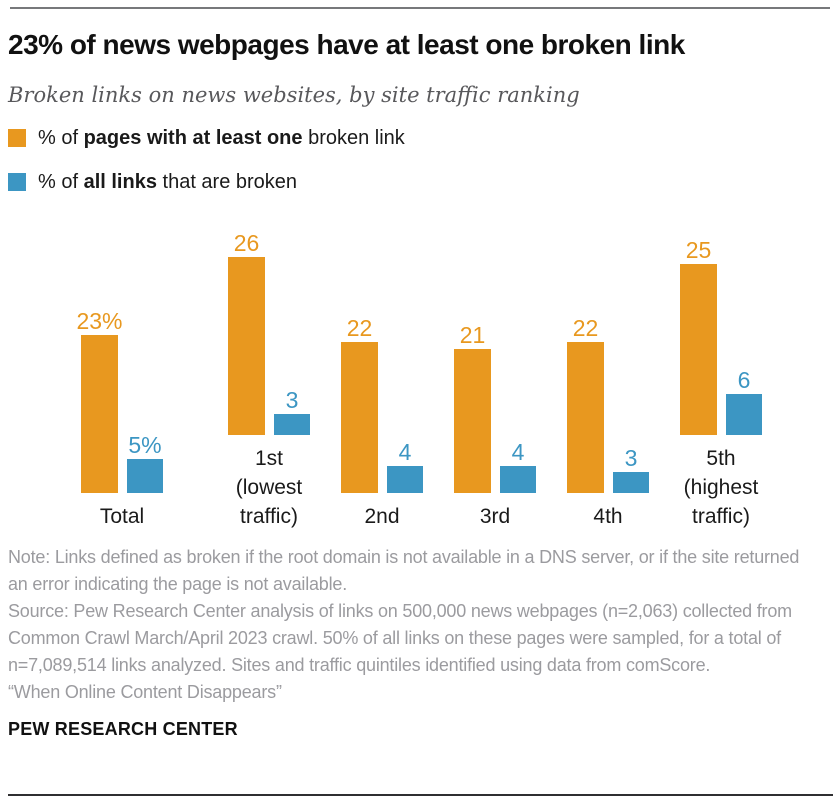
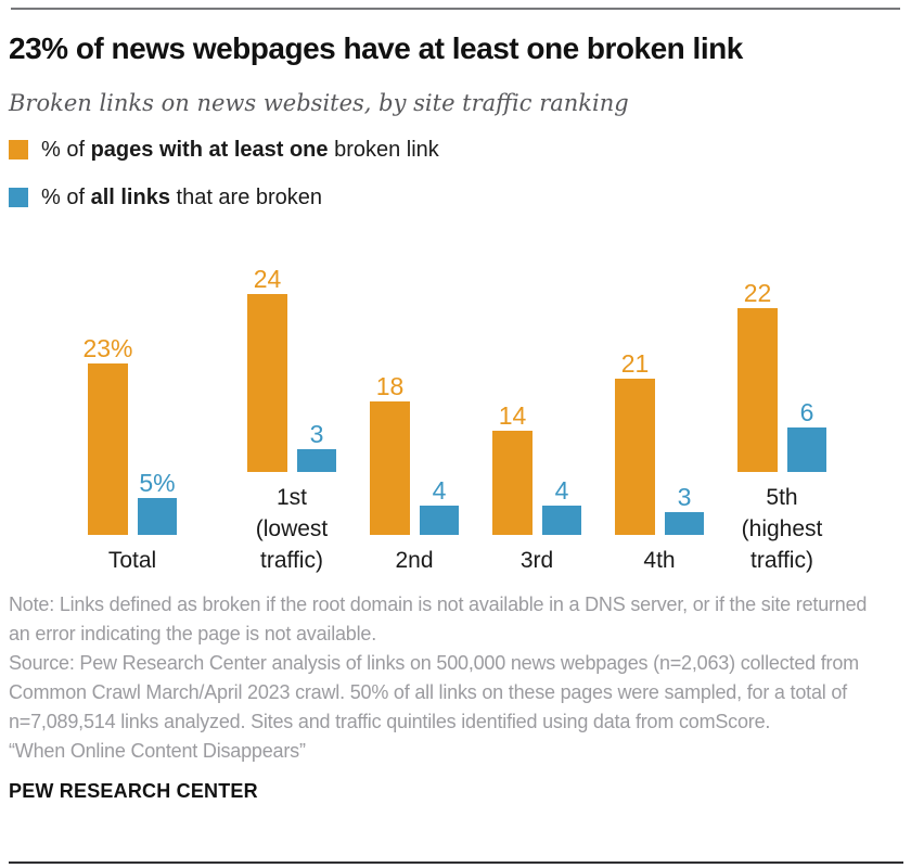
% of pages with at least one broken link/1st (lowest traffic): 26 -> 24
% of pages with at least one broken link/2nd: 22 -> 18
% of pages with at least one broken link/3rd: 21 -> 14
% of pages with at least one broken link/4th: 22 -> 21
% of pages with at least one broken link/5th (highest traffic): 25 -> 22
